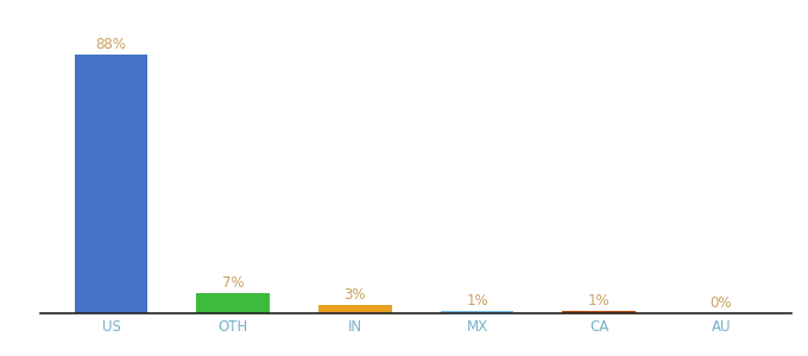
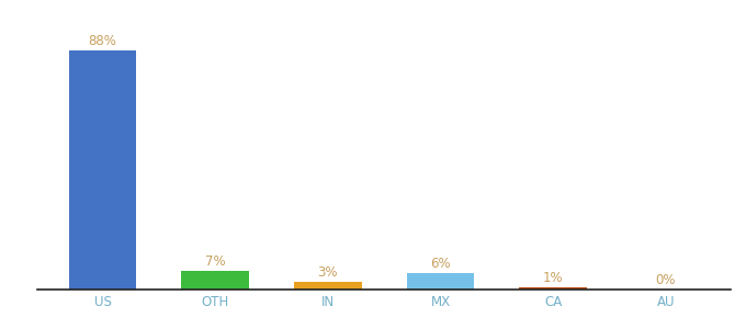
MX: 1% -> 6%
